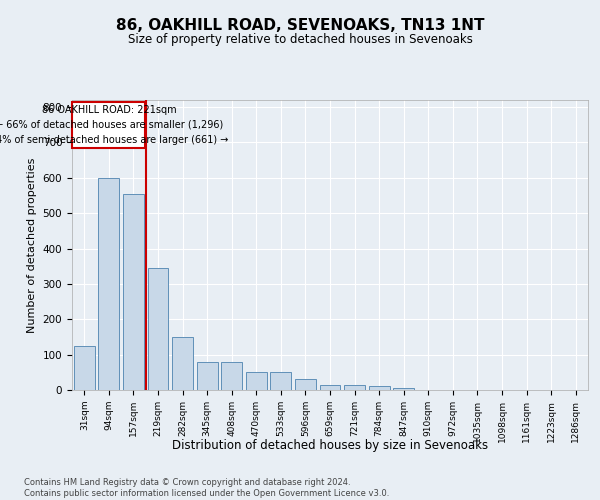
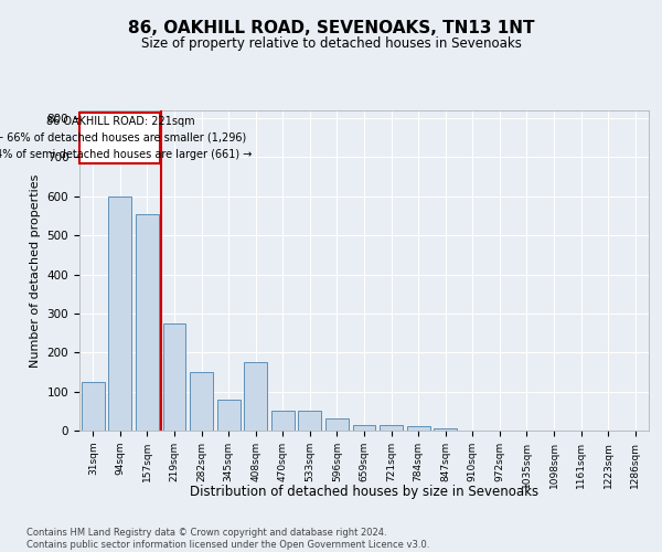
219sqm: 345 -> 275
408sqm: 78 -> 175
